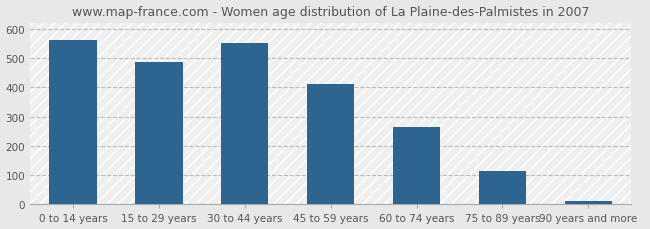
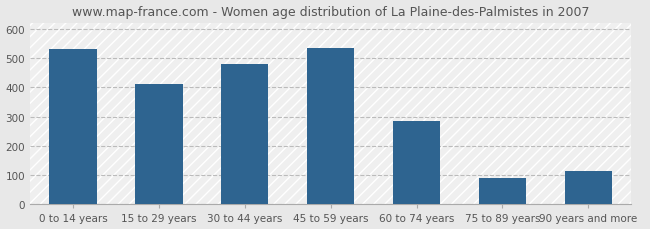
0 to 14 years: 562 -> 530
15 to 29 years: 487 -> 410
30 to 44 years: 553 -> 480
45 to 59 years: 412 -> 535
60 to 74 years: 263 -> 285
75 to 89 years: 113 -> 90
90 years and more: 13 -> 115
